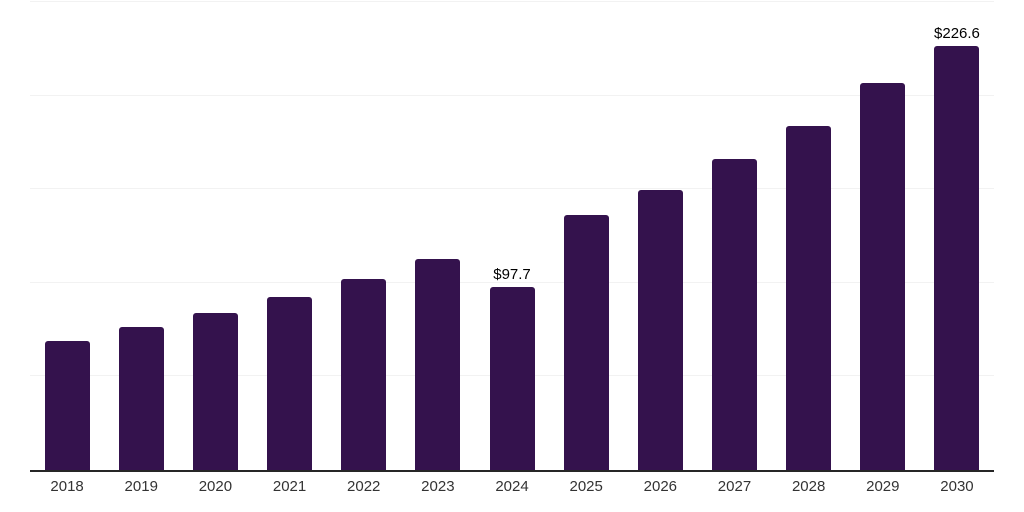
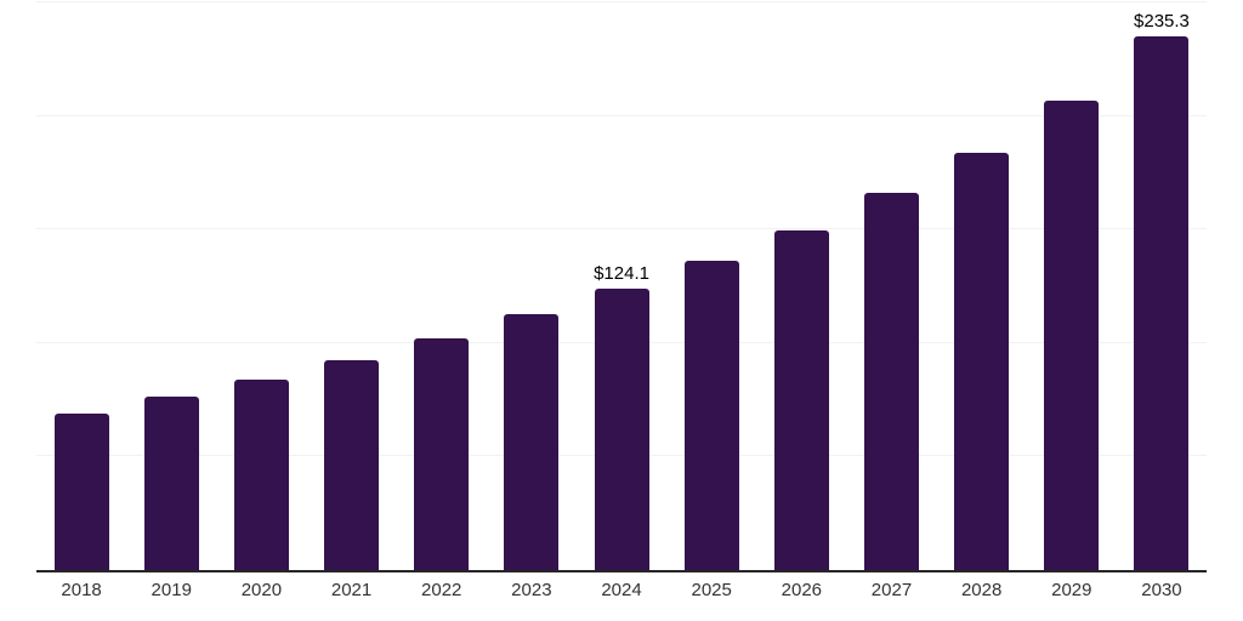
2024: $97.7 -> $124.1
2030: $226.6 -> $235.3
